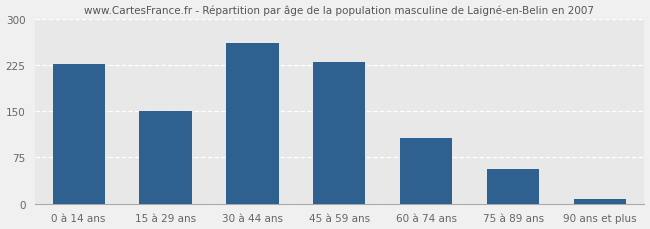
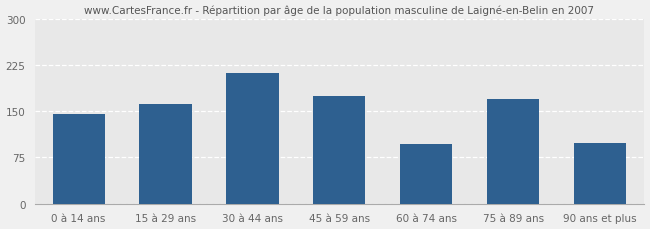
0 à 14 ans: 227 -> 146
15 à 29 ans: 151 -> 162
30 à 44 ans: 260 -> 212
45 à 59 ans: 230 -> 174
60 à 74 ans: 107 -> 96
75 à 89 ans: 57 -> 170
90 ans et plus: 7 -> 98
